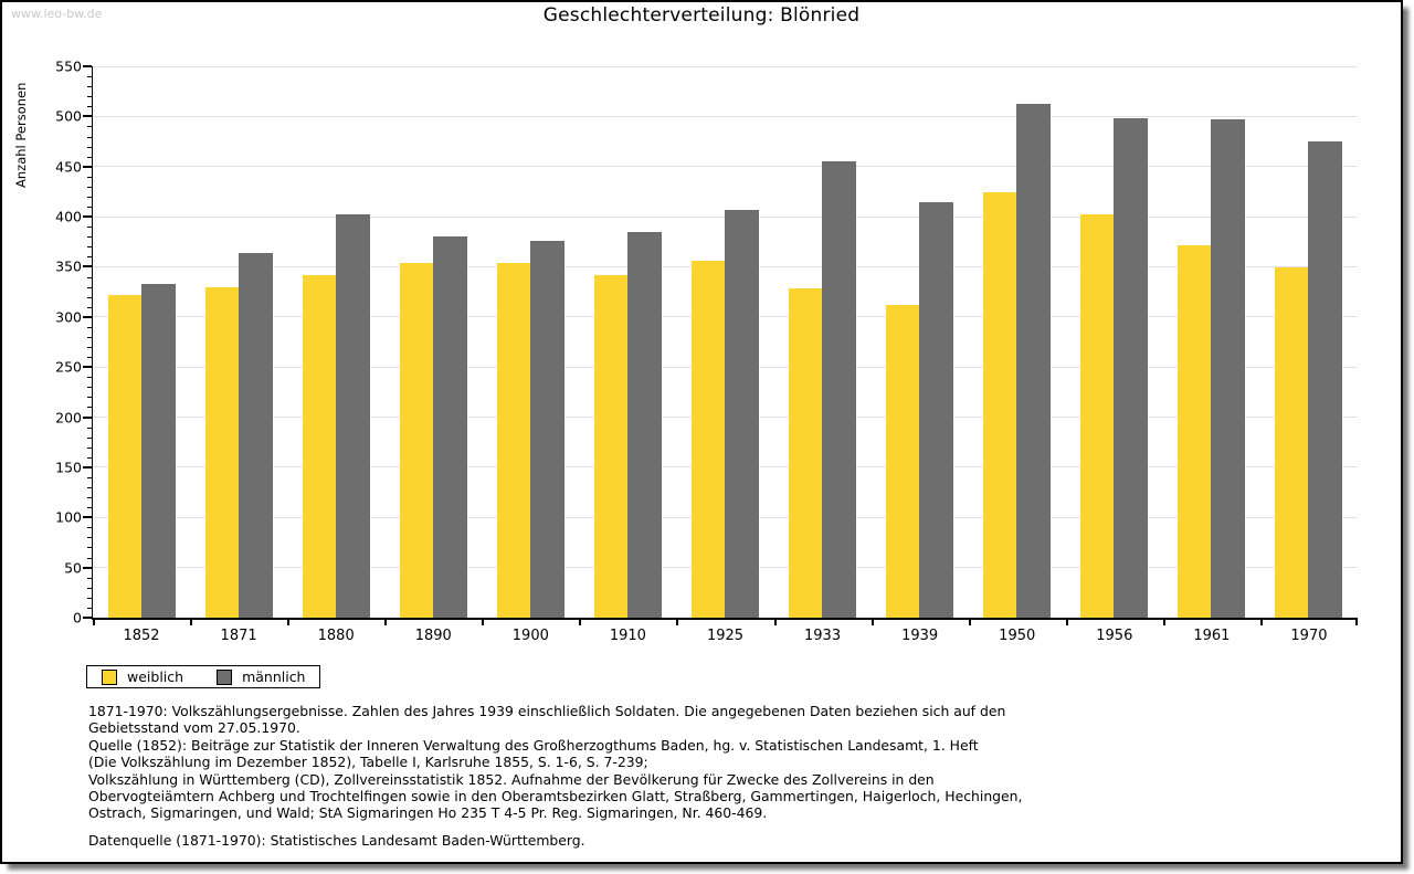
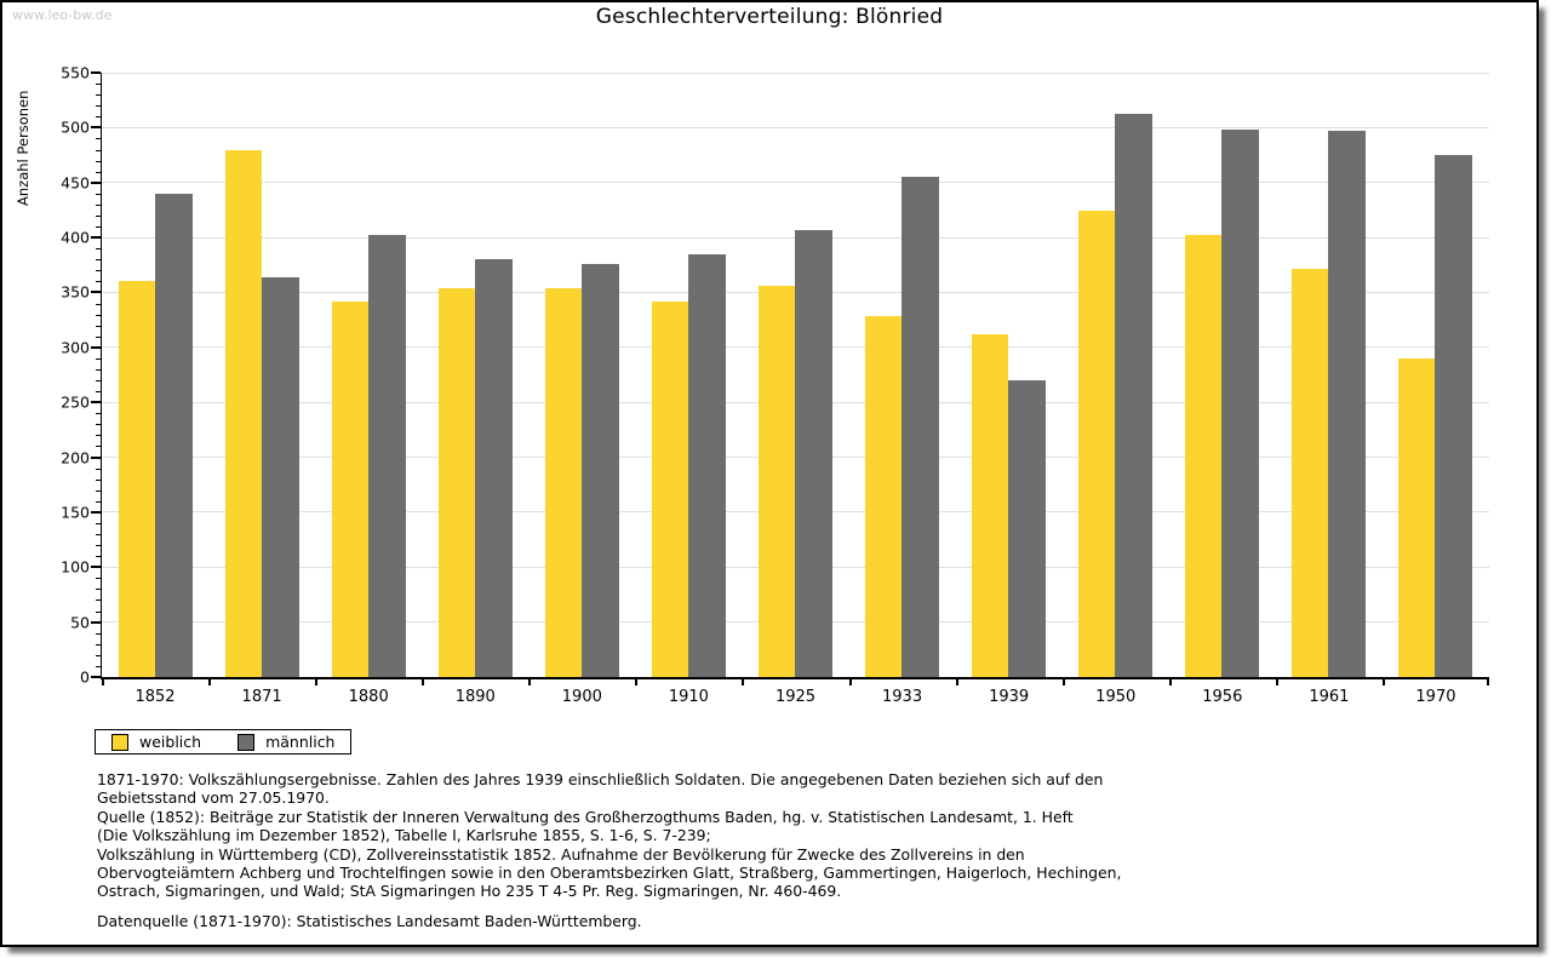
weiblich/1852: 320 -> 360
männlich/1852: 330 -> 440
weiblich/1871: 330 -> 480
männlich/1939: 410 -> 270
weiblich/1970: 350 -> 290
